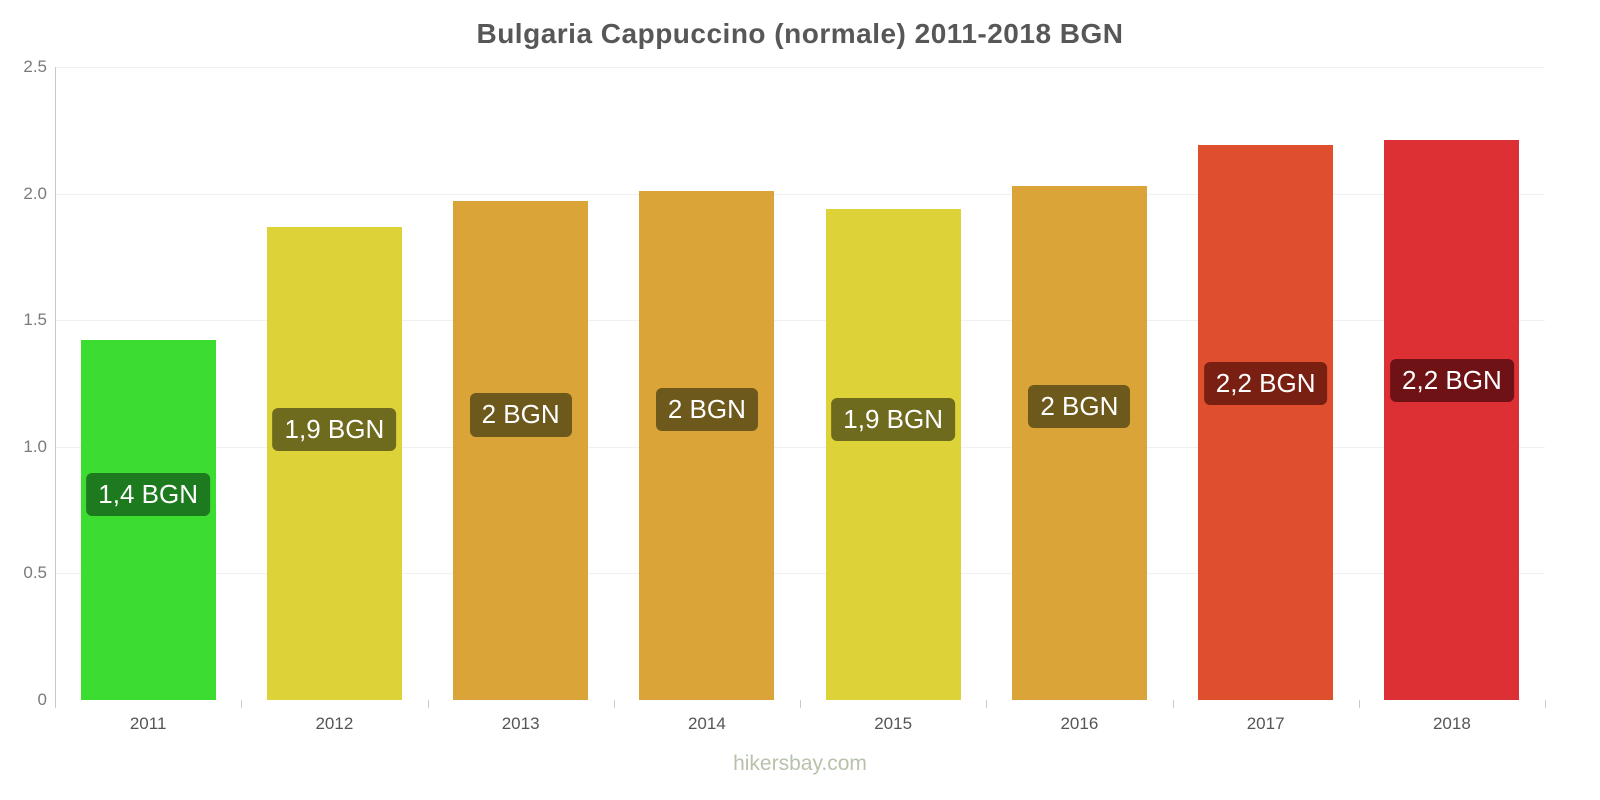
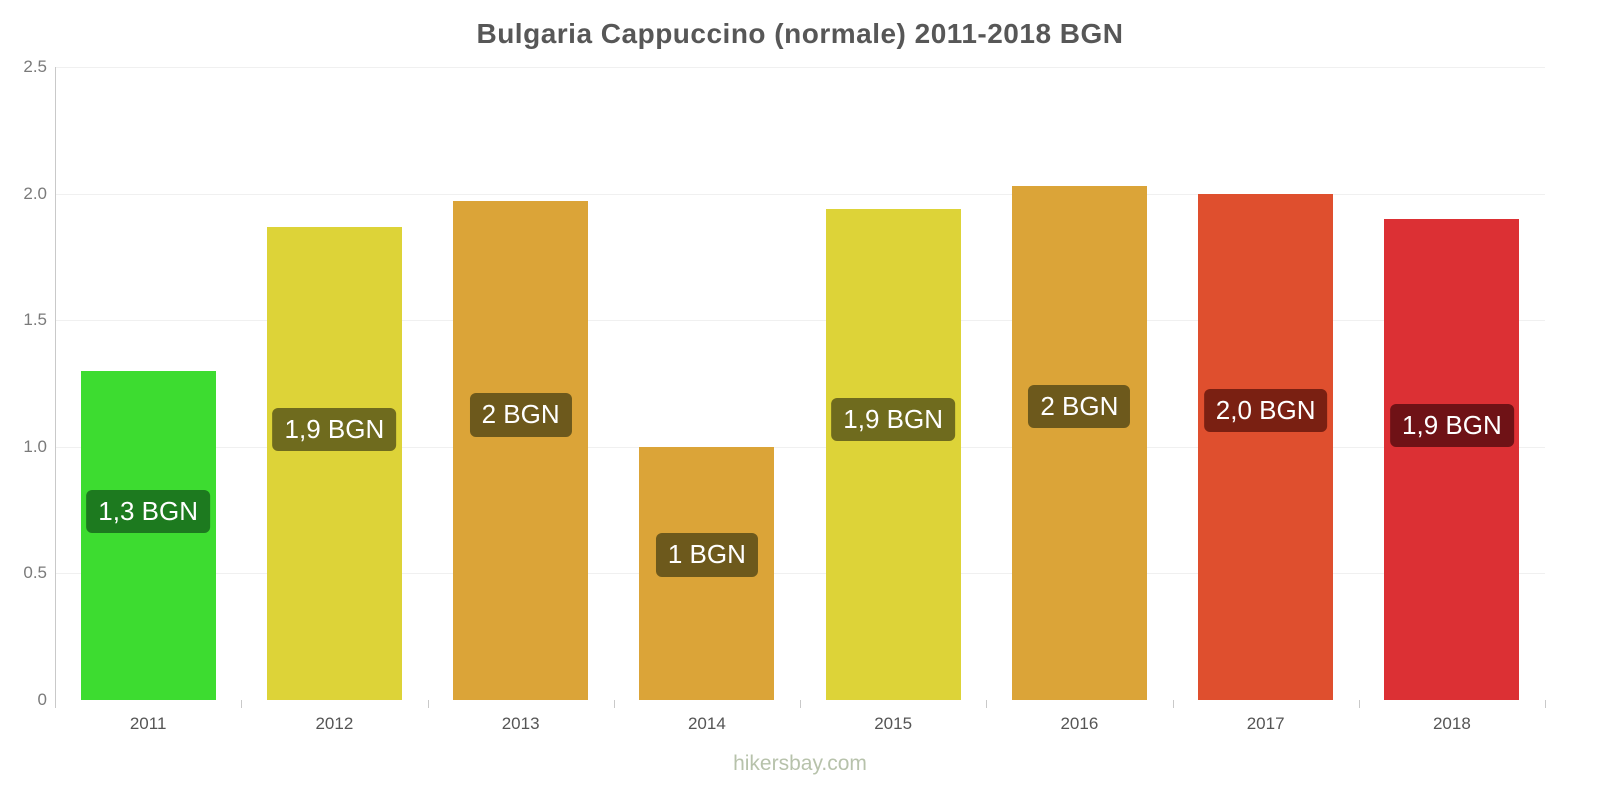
2011: 1,4 -> 1,3
2014: 2 -> 1
2017: 2,2 -> 2,0
2018: 2,2 -> 1,9
